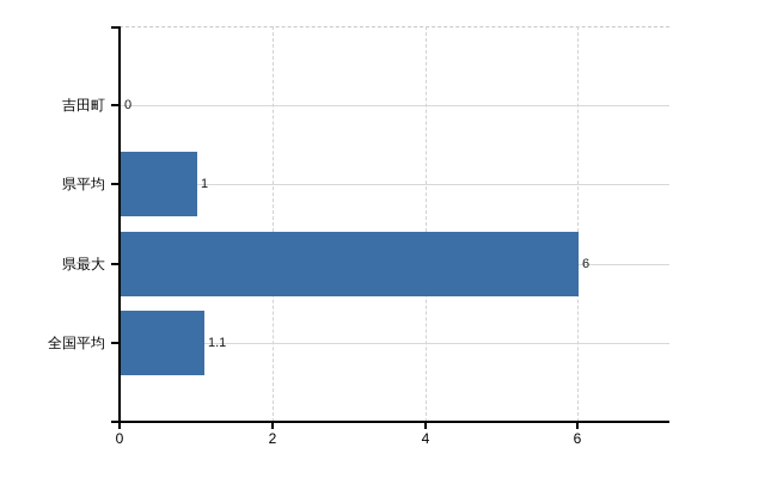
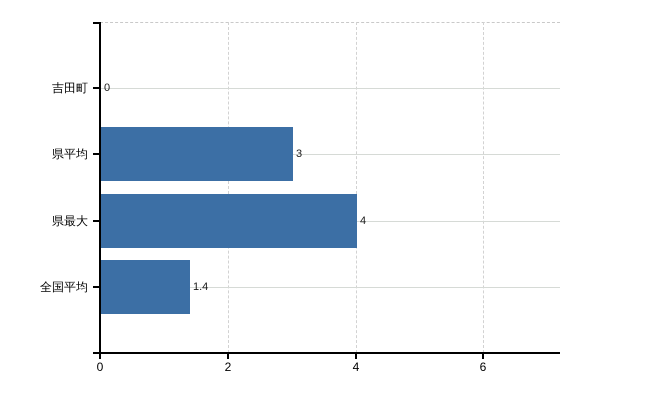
県平均: 1 -> 3
県最大: 6 -> 4
全国平均: 1.1 -> 1.4
